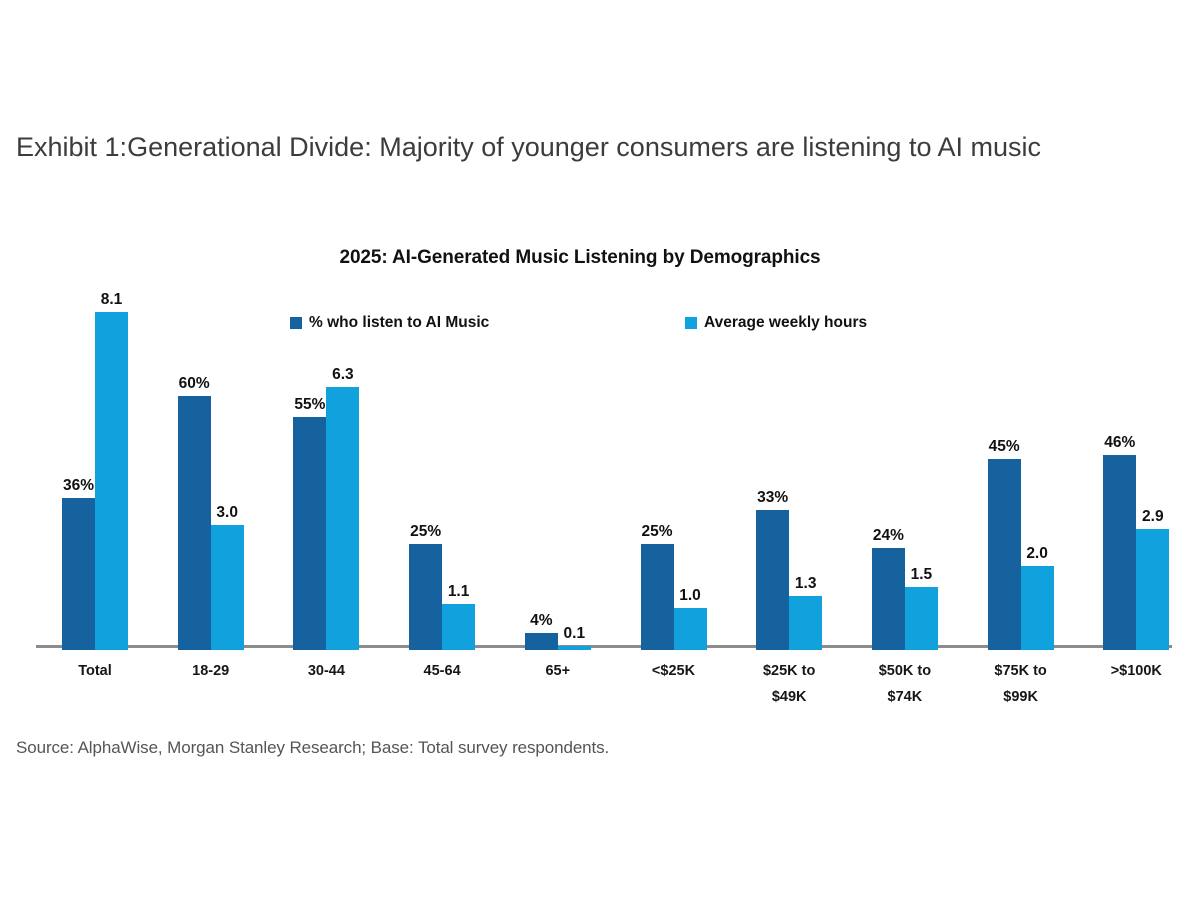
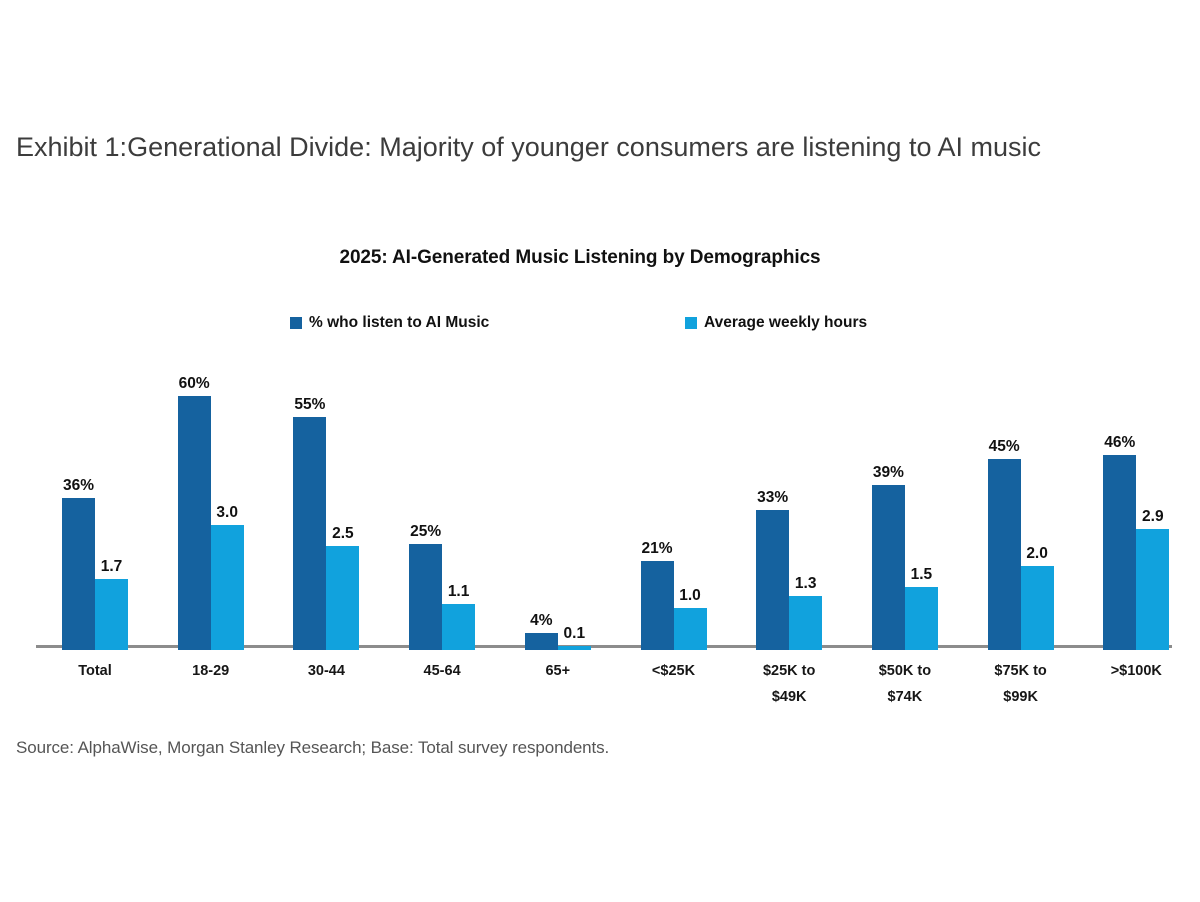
Average weekly hours/Total: 8.1 -> 1.7
Average weekly hours/30-44: 6.3 -> 2.5
% who listen to AI Music/<$25K: 25% -> 21%
% who listen to AI Music/$50K to $74K: 24% -> 39%
